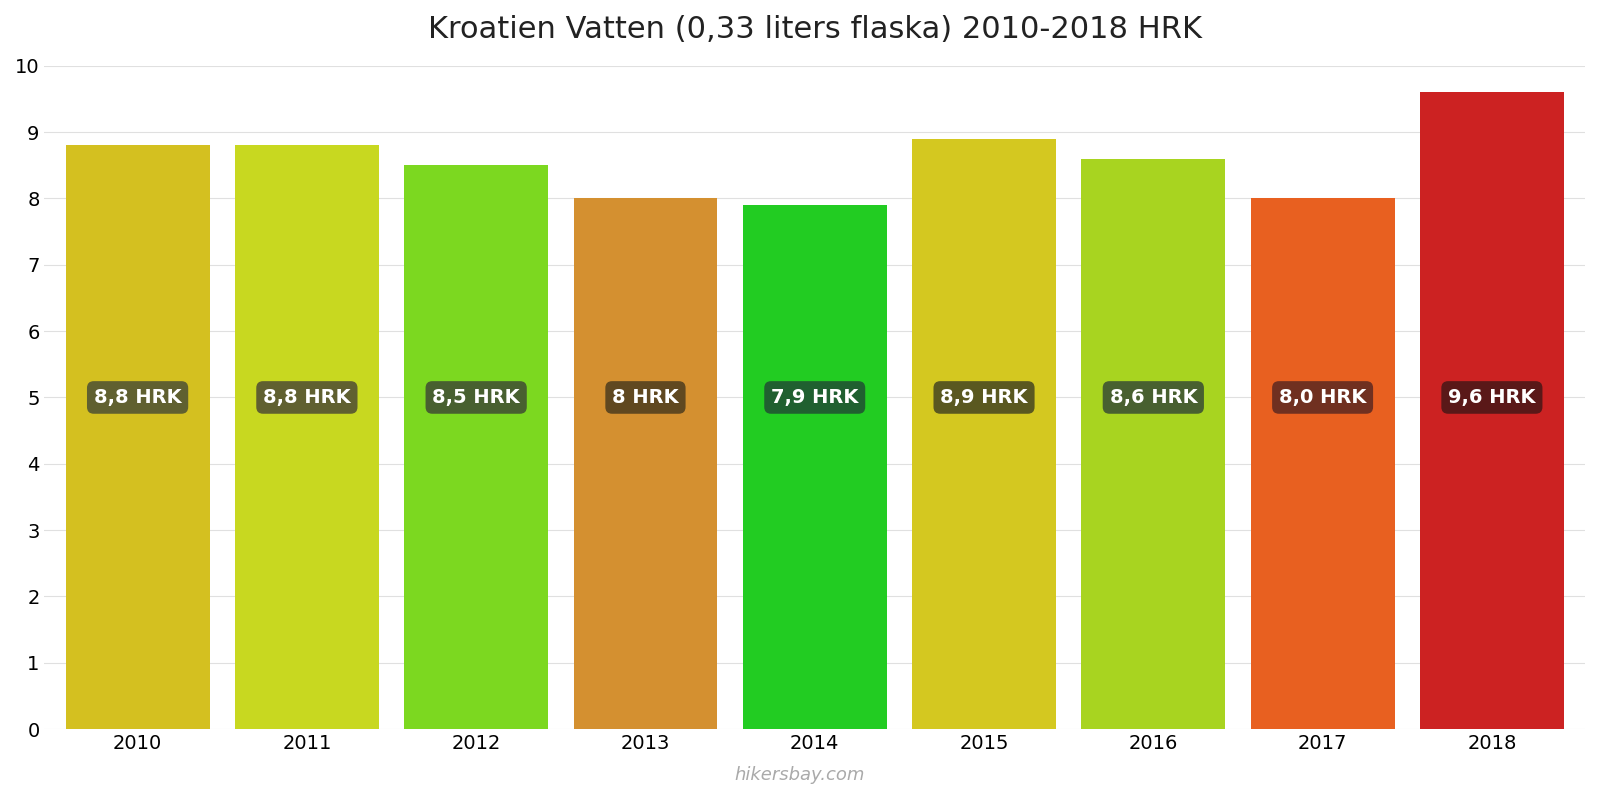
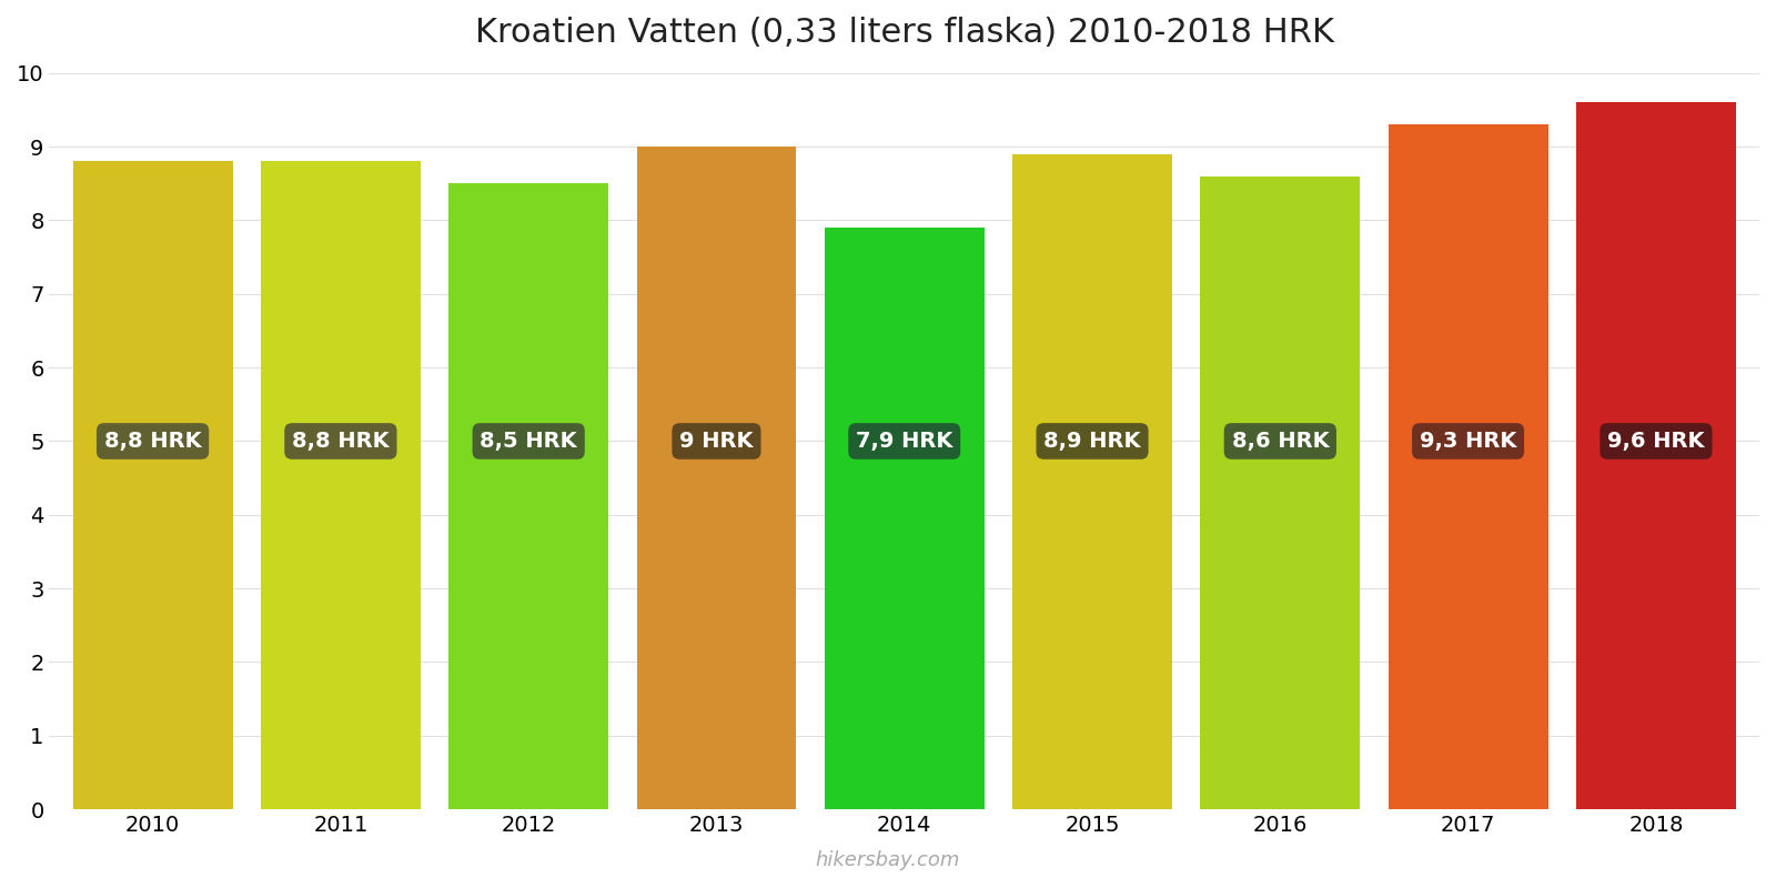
2013: 8 -> 9
2017: 8,0 -> 9,3
